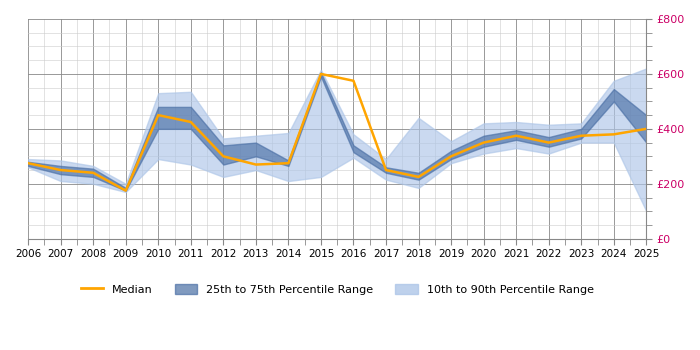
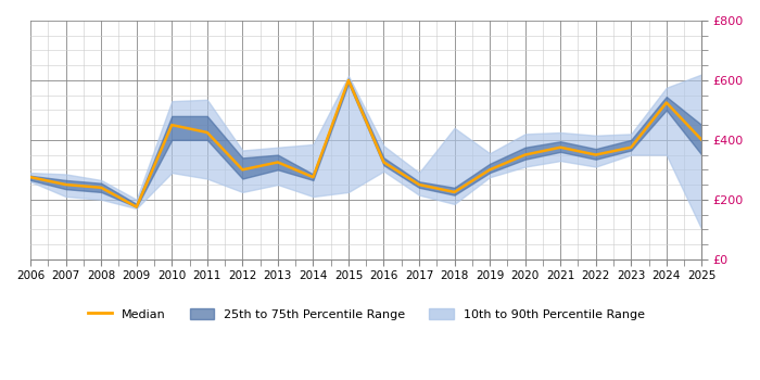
Median/2013: £270 -> £325
Median/2016: £575 -> £325
Median/2024: £380 -> £525
